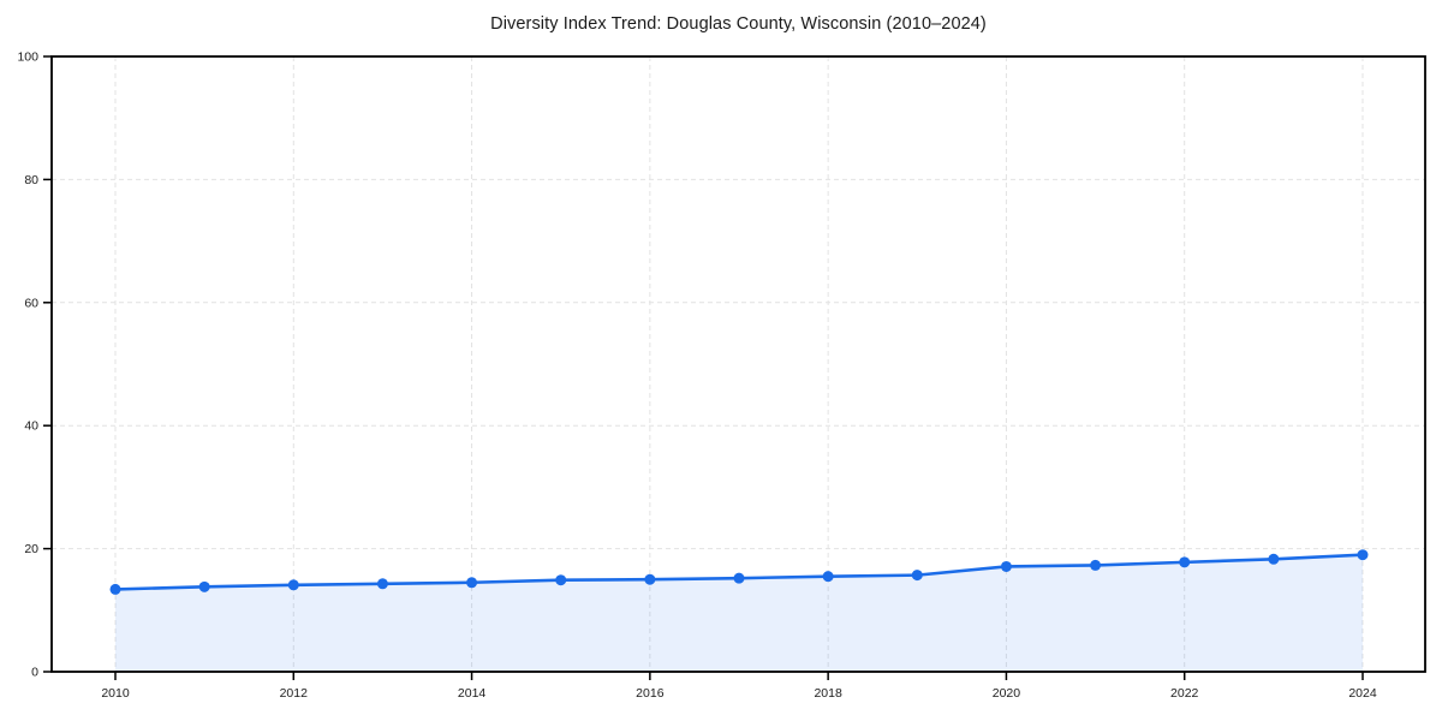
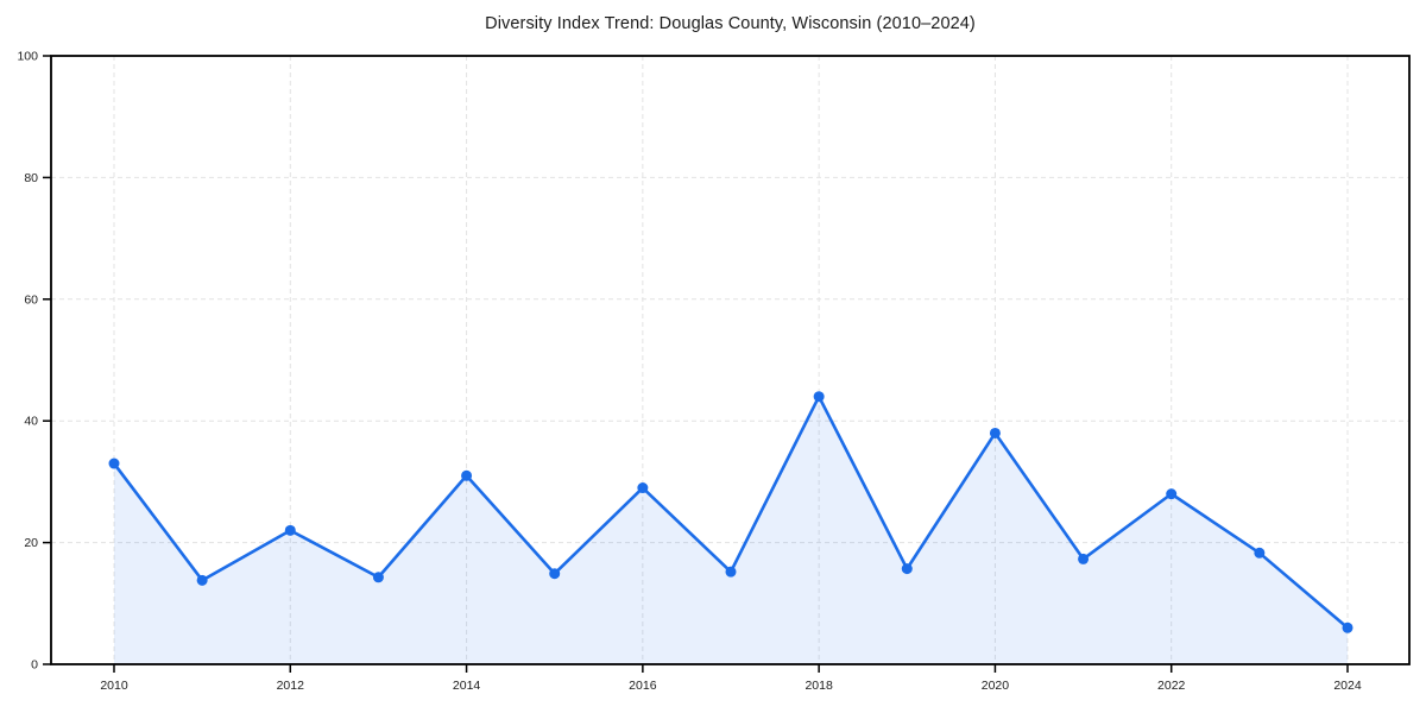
2010: 13 -> 33
2012: 14 -> 22
2014: 14 -> 31
2016: 15 -> 29
2018: 16 -> 44
2020: 17 -> 38
2022: 18 -> 28
2024: 19 -> 6
